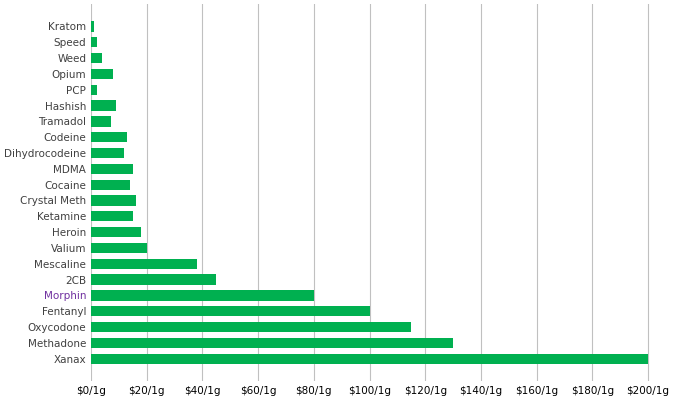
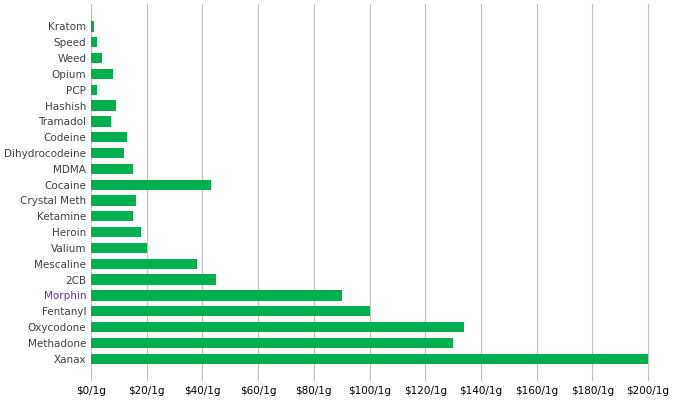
Cocaine: $14/1g -> $43/1g
Morphin: $80/1g -> $90/1g
Oxycodone: $115/1g -> $134/1g
